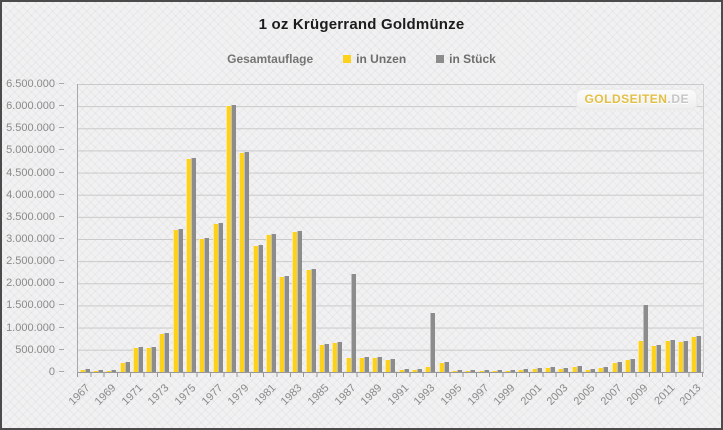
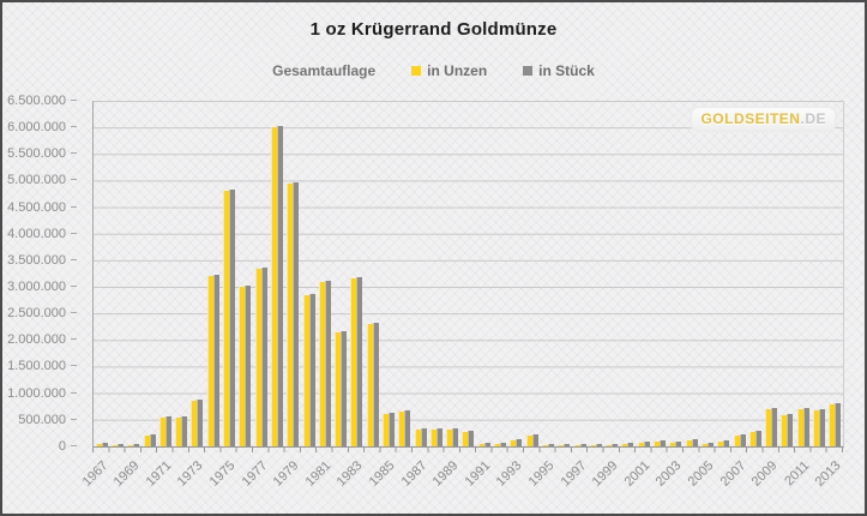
in Stück/1987: 2200000 -> 300000
in Stück/1993: 1300000 -> 100000
in Stück/2009: 1500000 -> 700000
